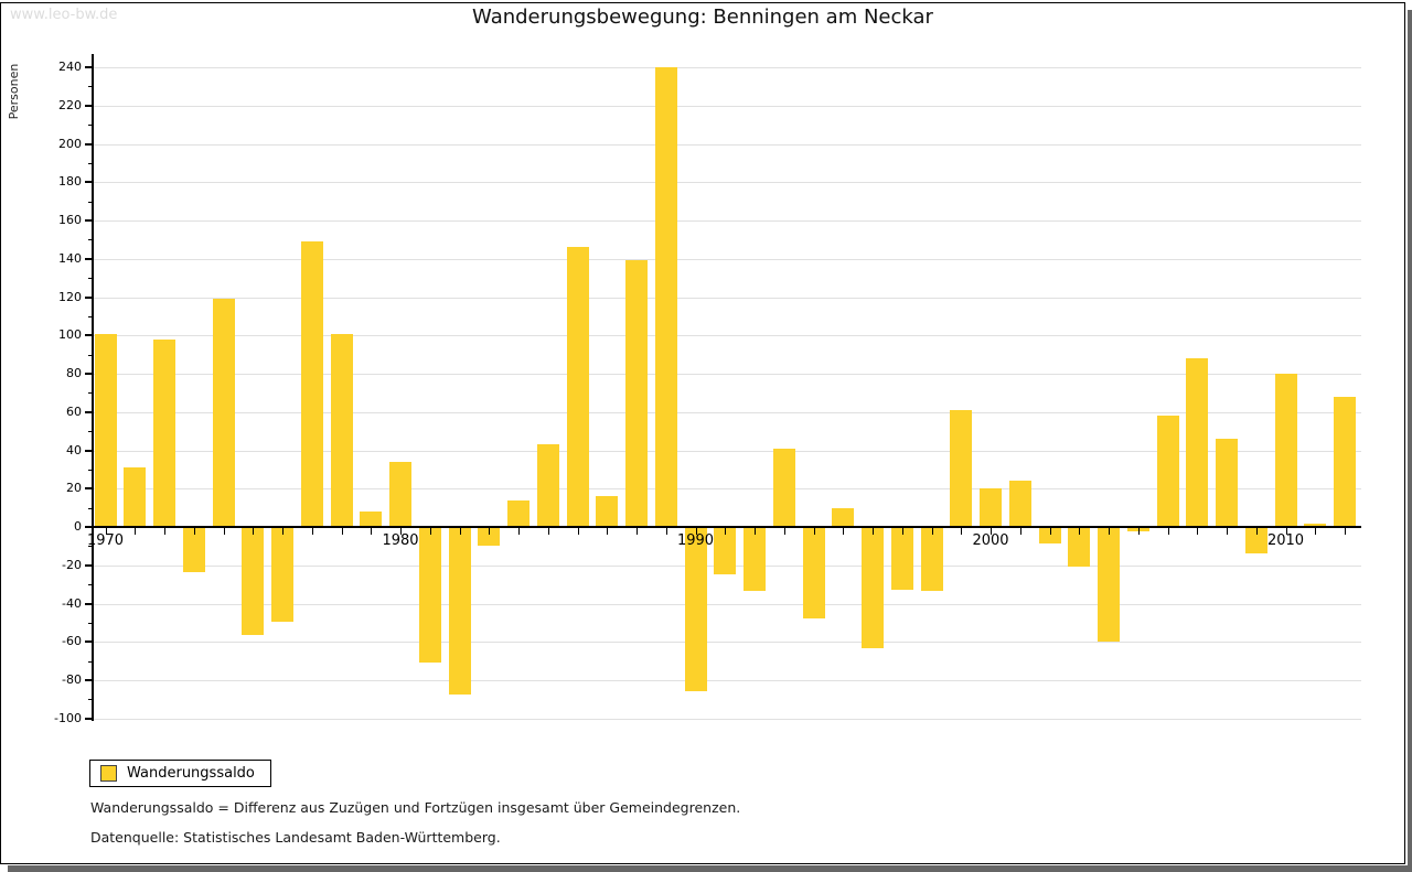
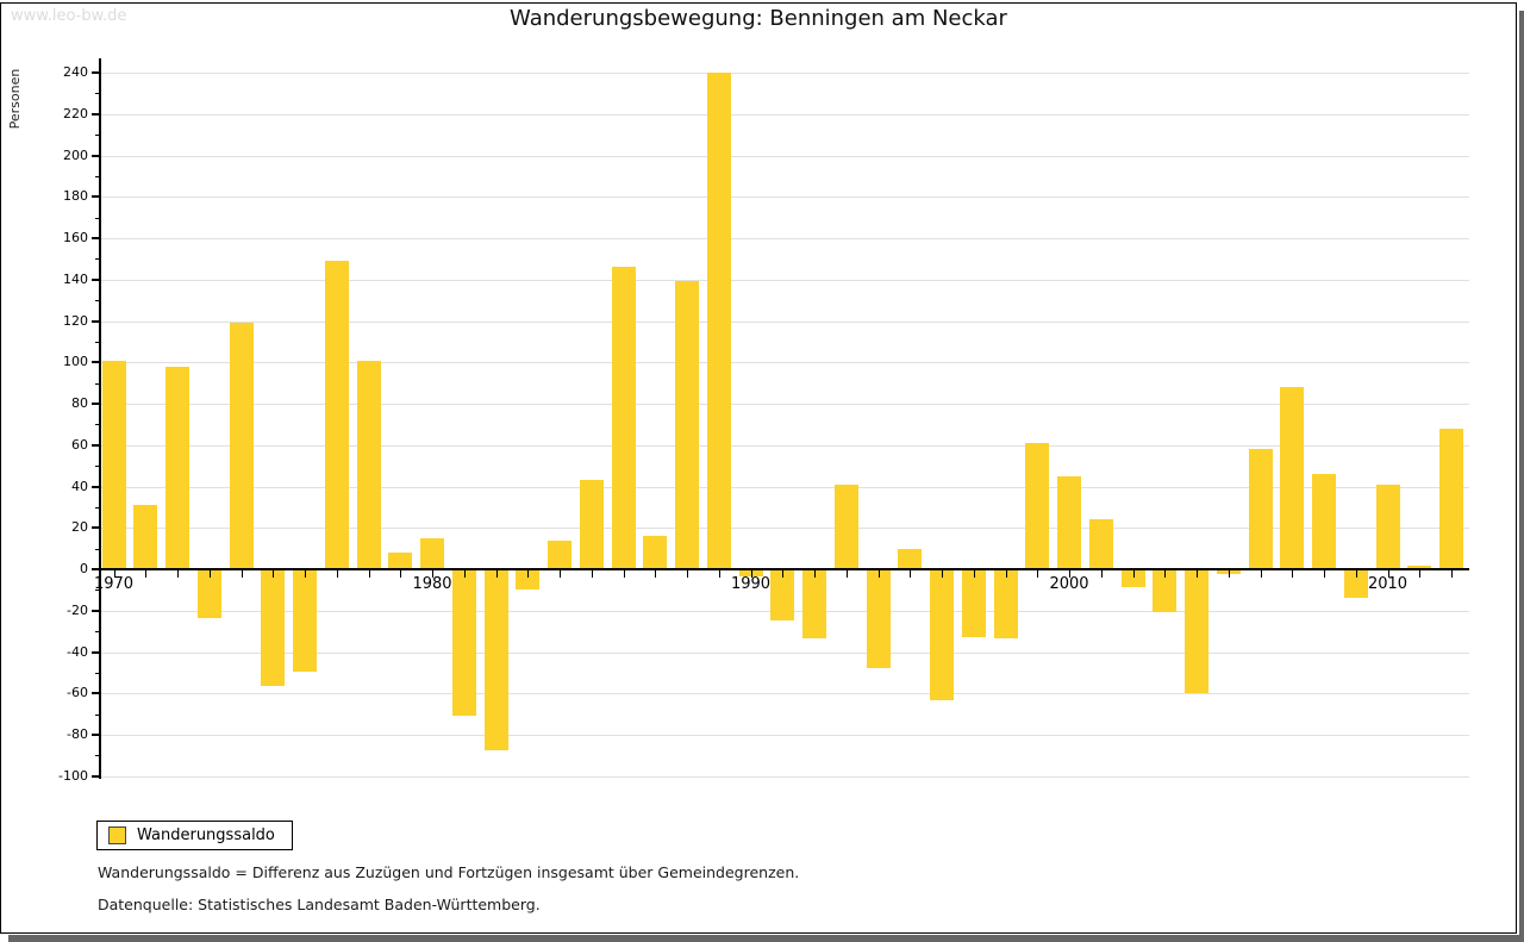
1980: 34 -> 15
1990: -85 -> -3
2000: 20 -> 45
2010: 80 -> 41
